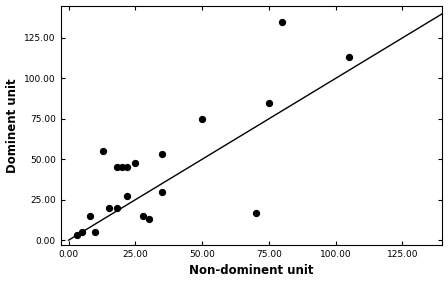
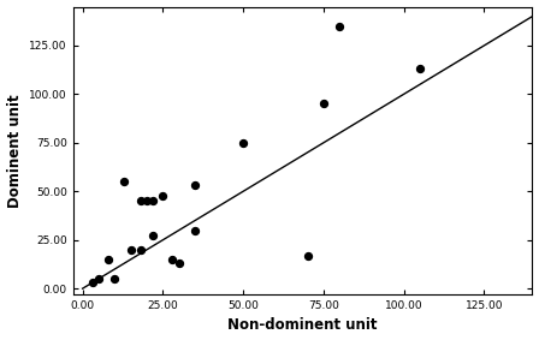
75.00: 85 -> 95
